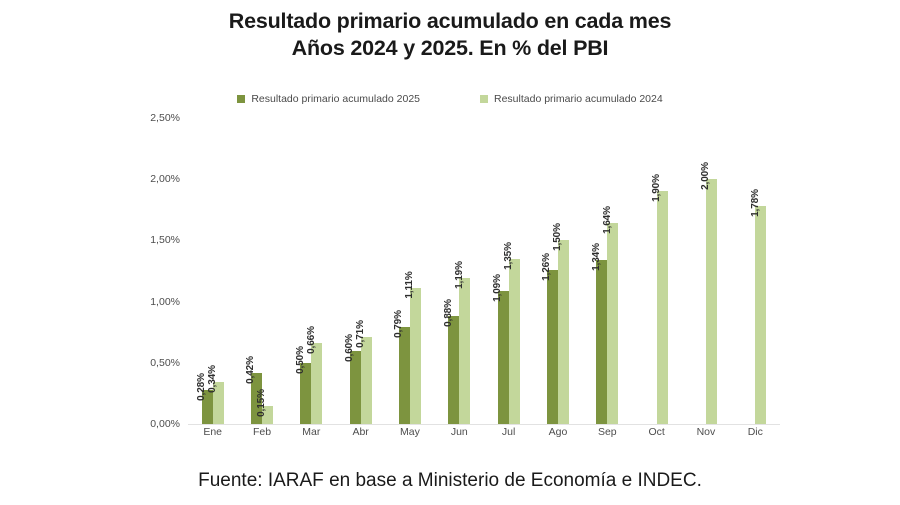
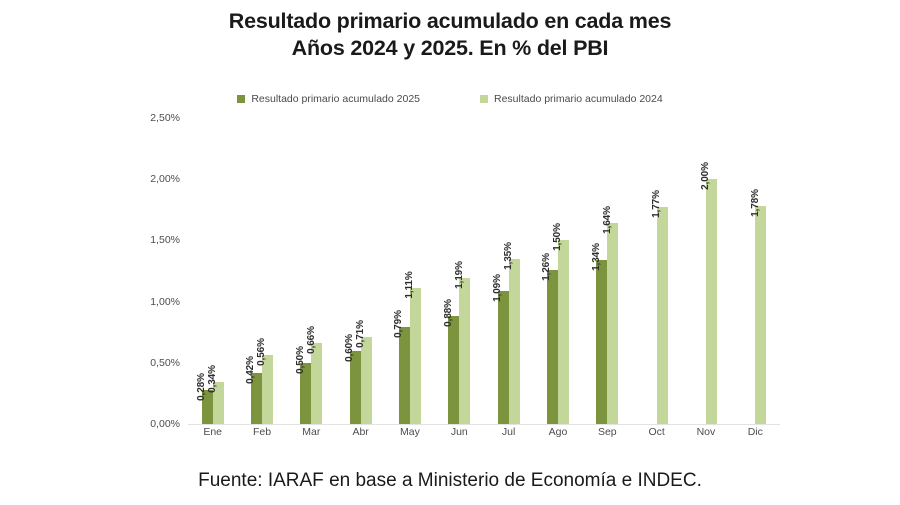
Resultado primario acumulado 2024/Feb: 0,15% -> 0,56%
Resultado primario acumulado 2024/Oct: 1,90% -> 1,77%
